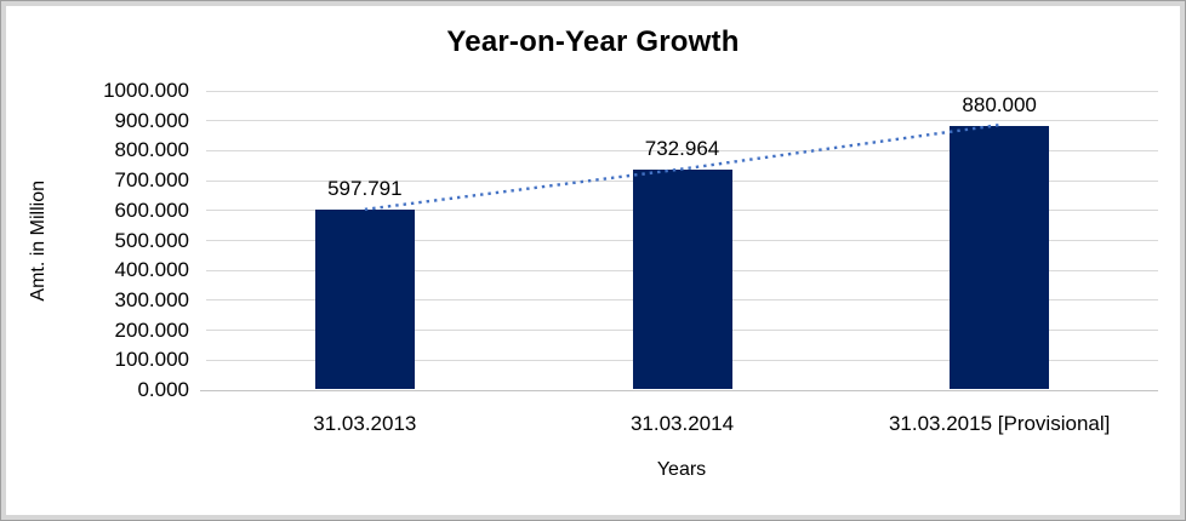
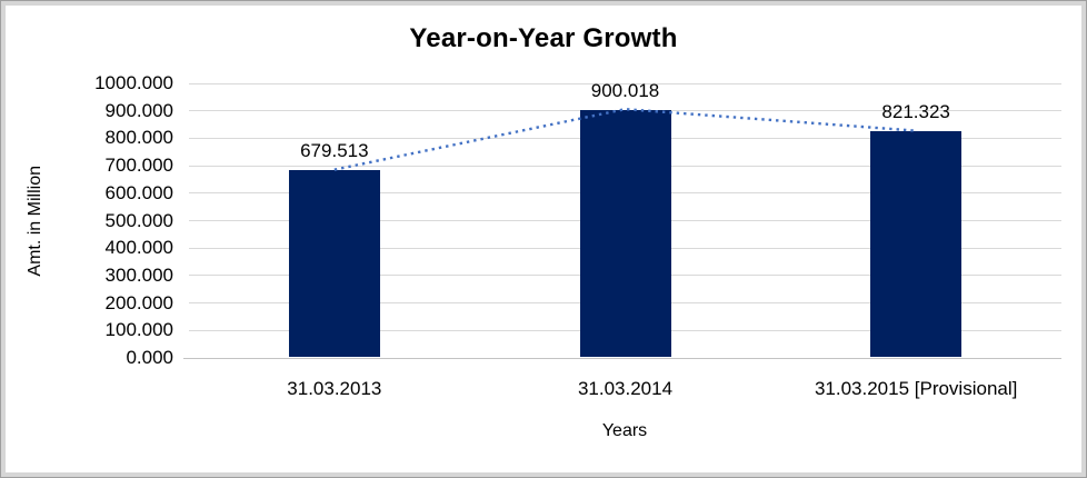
31.03.2013: 597.791 -> 679.513
31.03.2014: 732.964 -> 900.018
31.03.2015 [Provisional]: 880.000 -> 821.323
